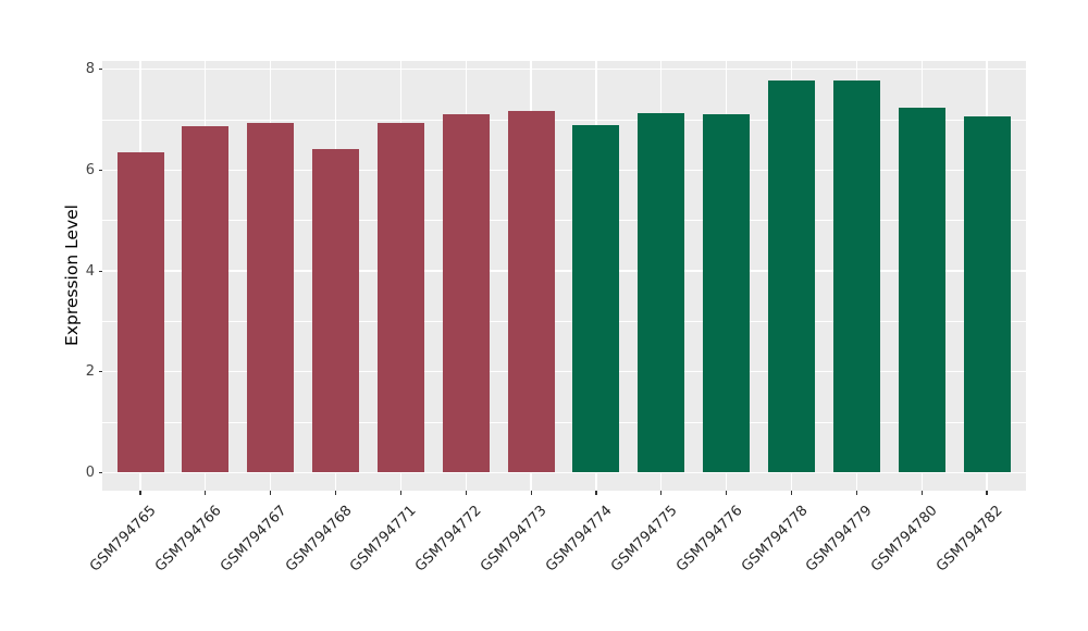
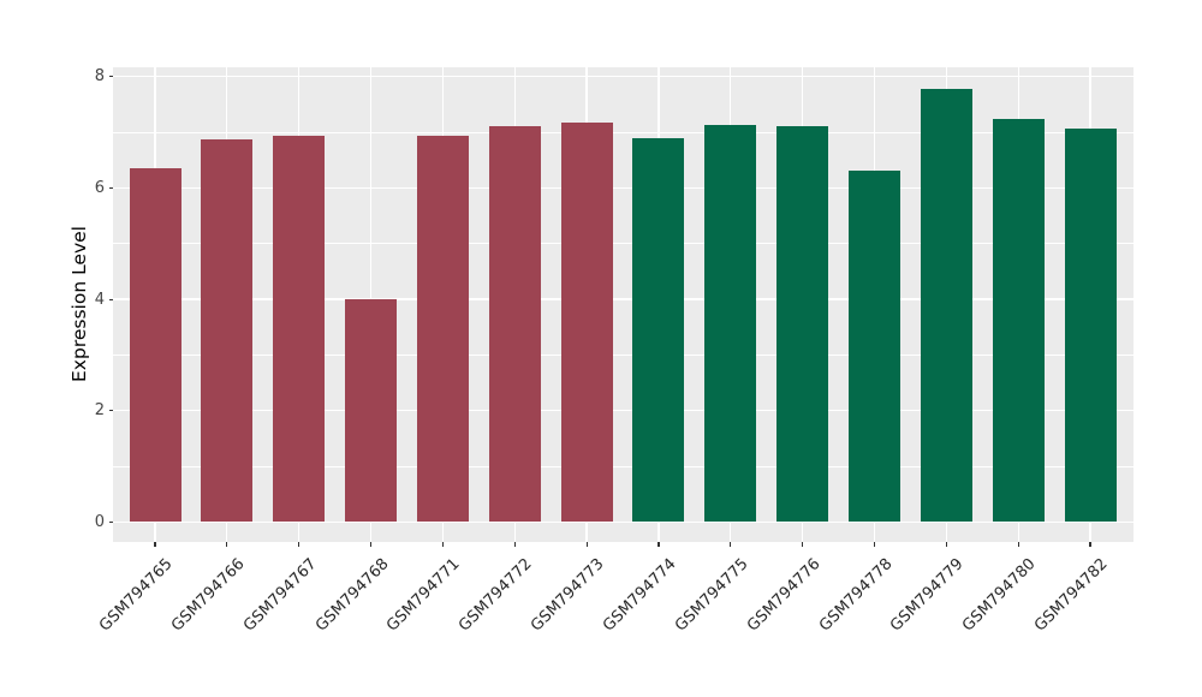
GSM794768: 6.4 -> 4.0
GSM794778: 7.8 -> 6.3
